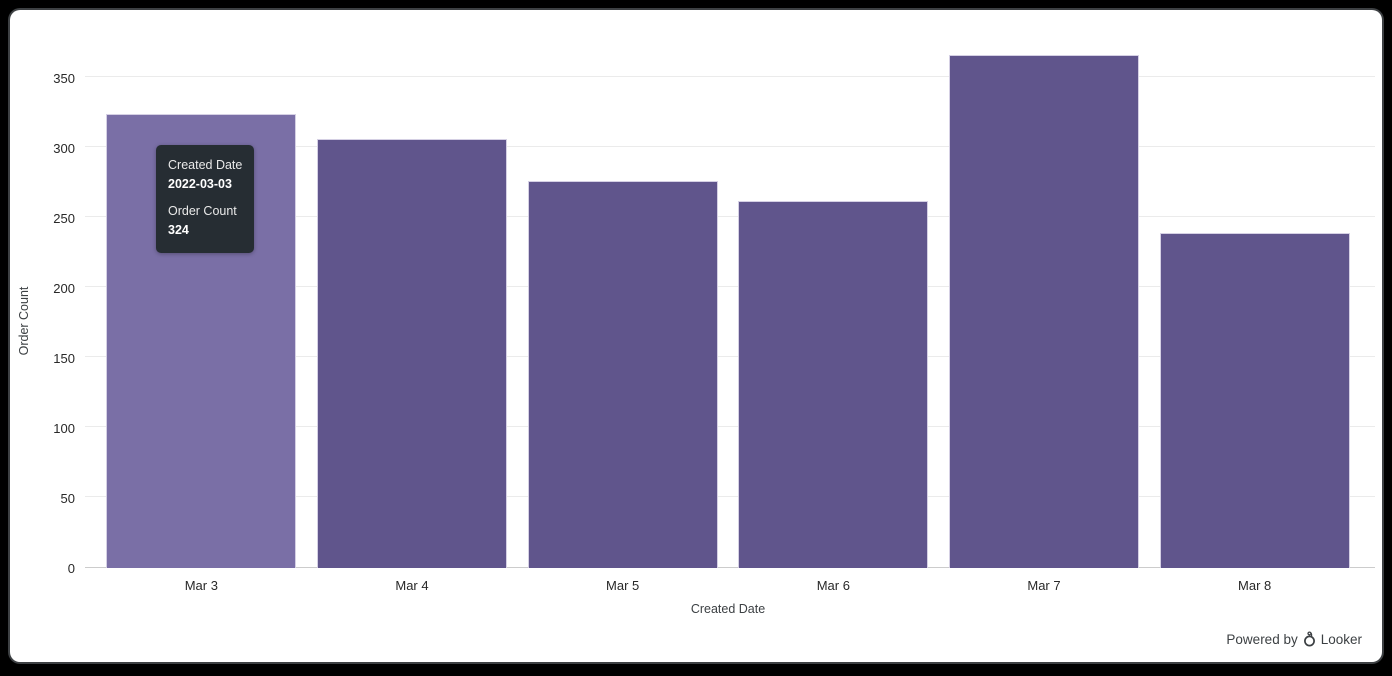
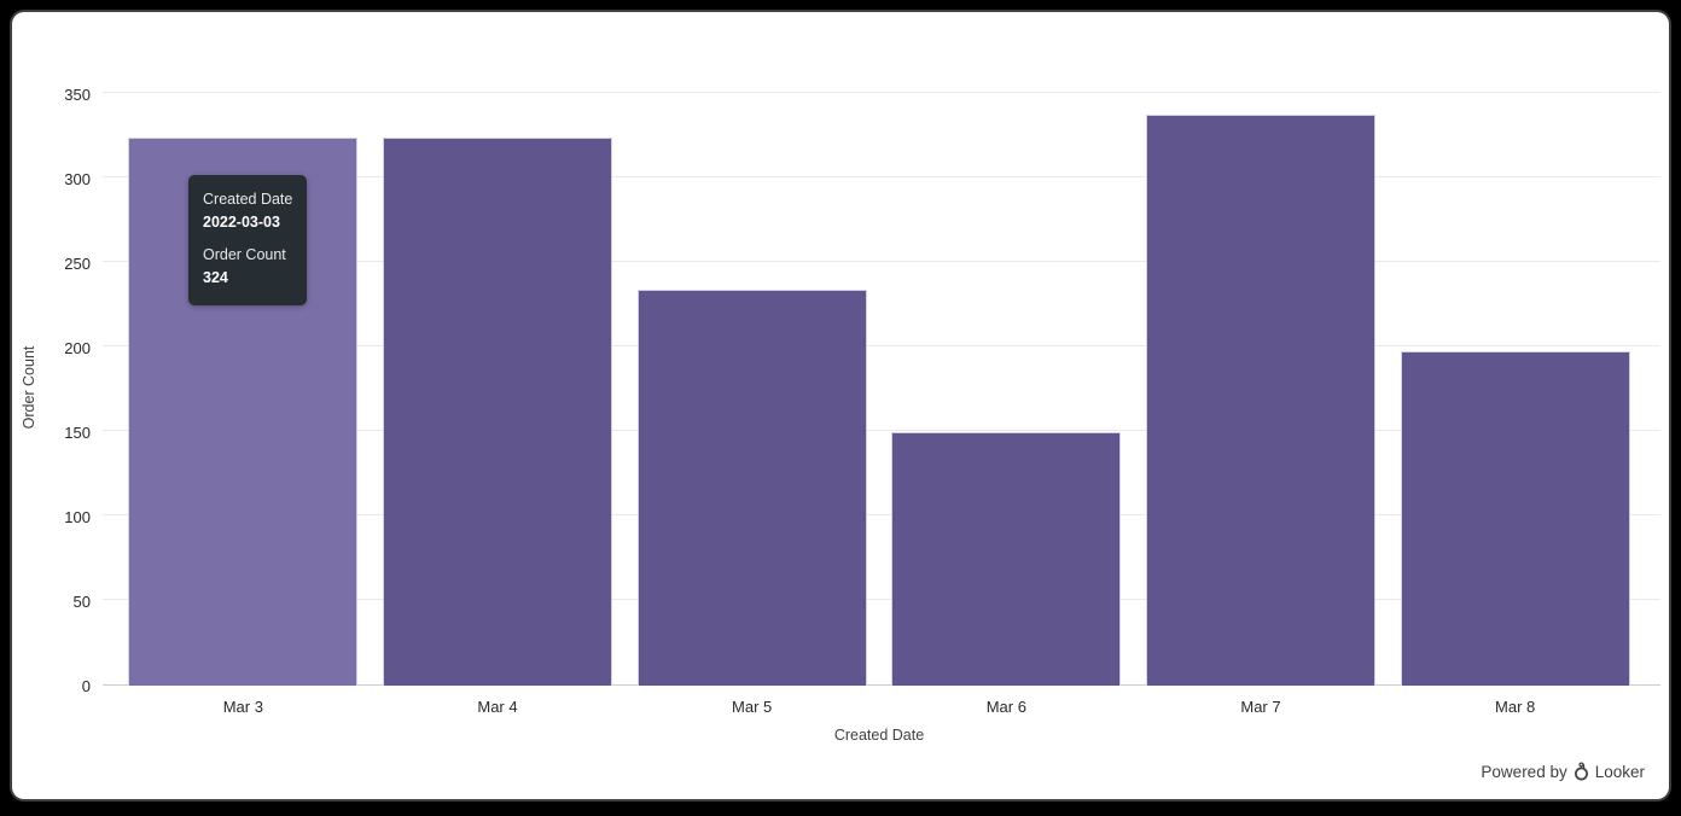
Mar 4: 306 -> 324
Mar 5: 276 -> 234
Mar 6: 262 -> 150
Mar 7: 366 -> 338
Mar 8: 239 -> 198
